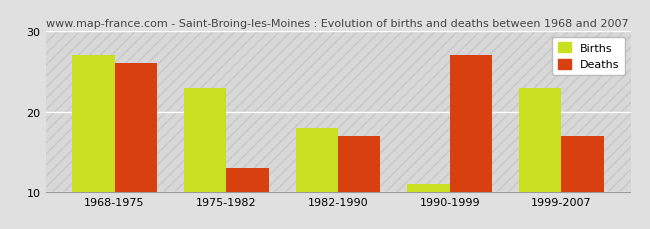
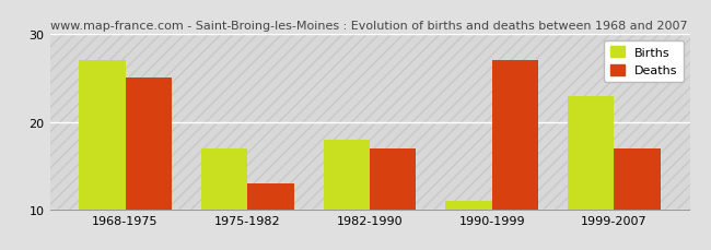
Deaths/1968-1975: 26 -> 25
Births/1975-1982: 23 -> 17
